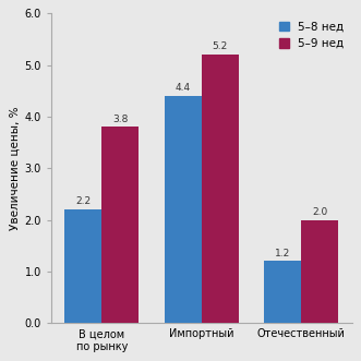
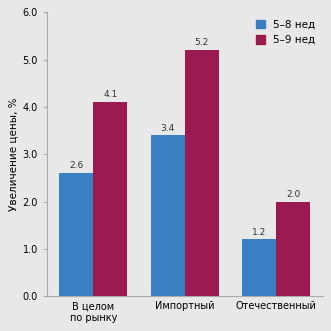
5–8 нед/В целом по рынку: 2.2 -> 2.6
5–9 нед/В целом по рынку: 3.8 -> 4.1
5–8 нед/Импортный: 4.4 -> 3.4
